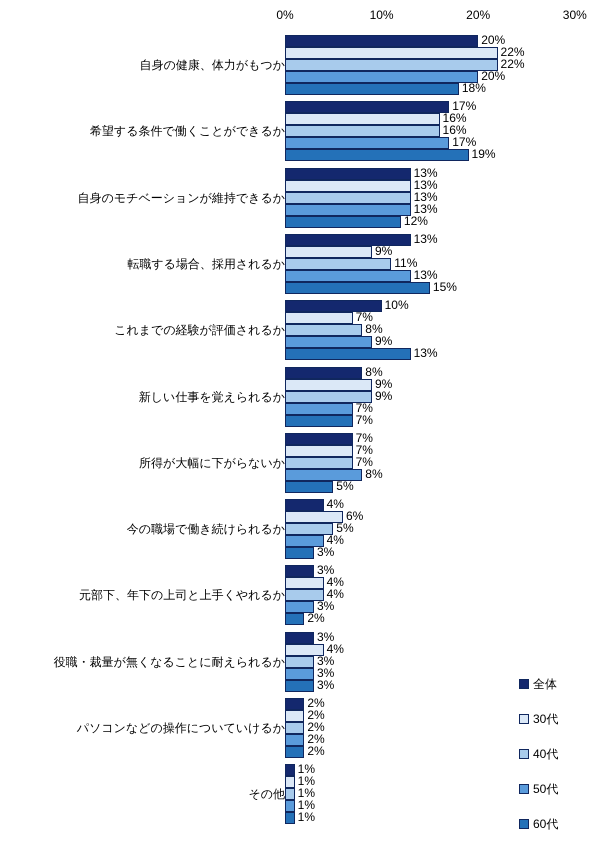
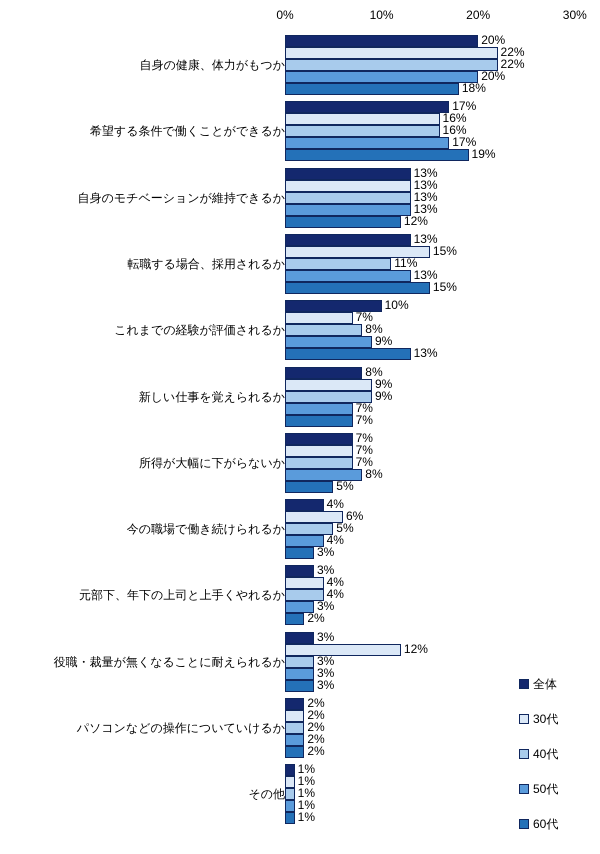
30代/転職する場合、採用されるか: 9% -> 15%
30代/役職・裁量が無くなることに耐えられるか: 4% -> 12%
